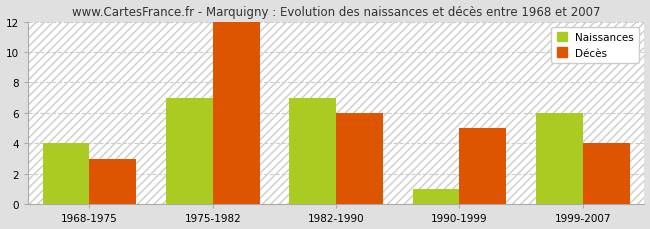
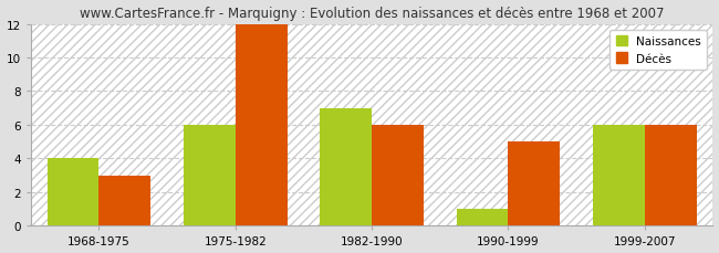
Naissances/1975-1982: 7 -> 6
Décès/1999-2007: 4 -> 6
